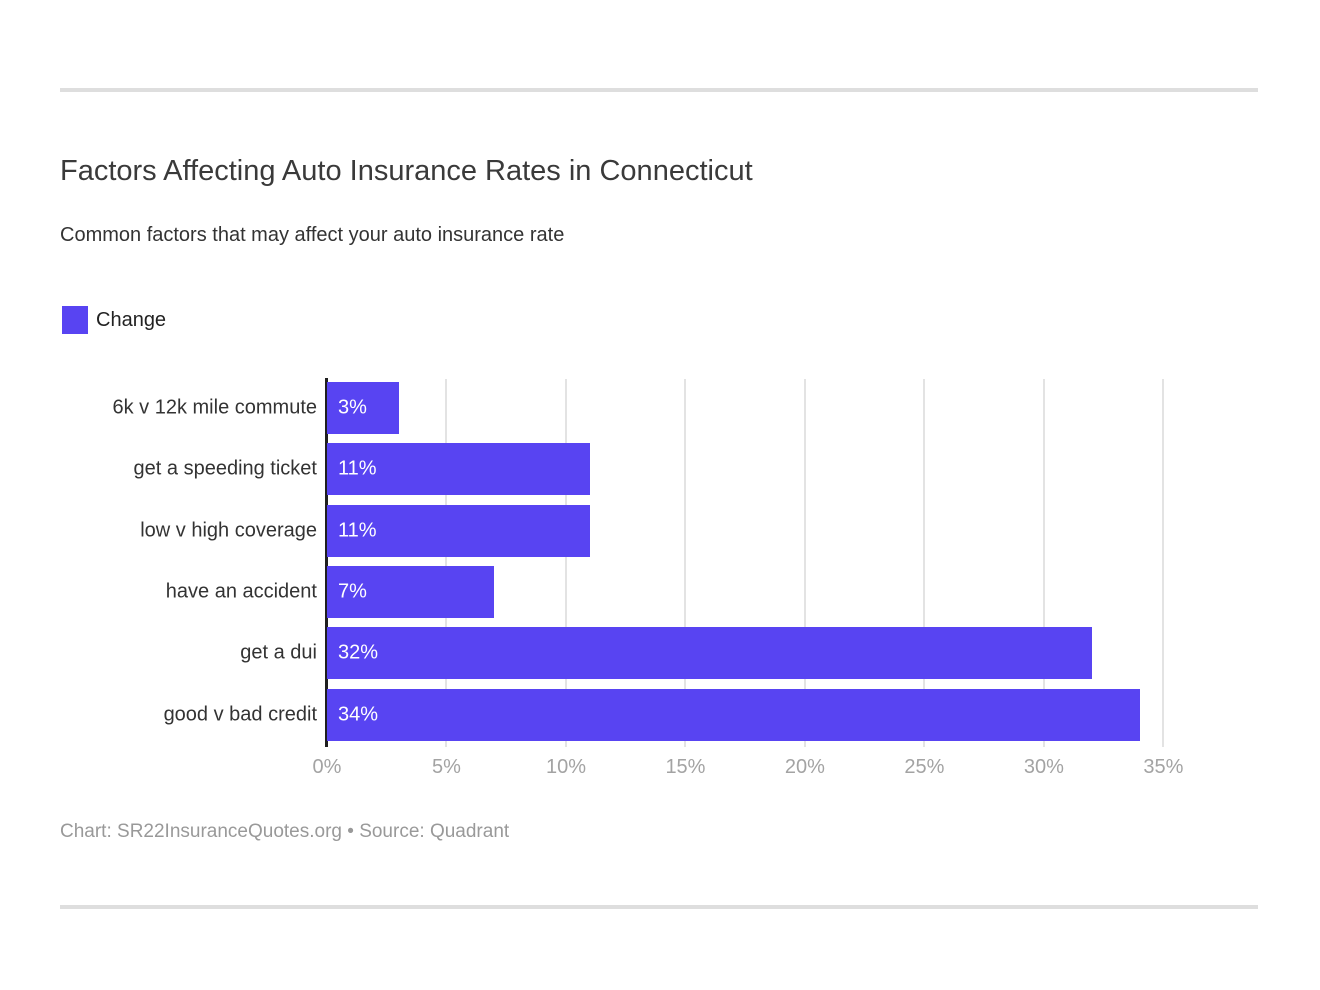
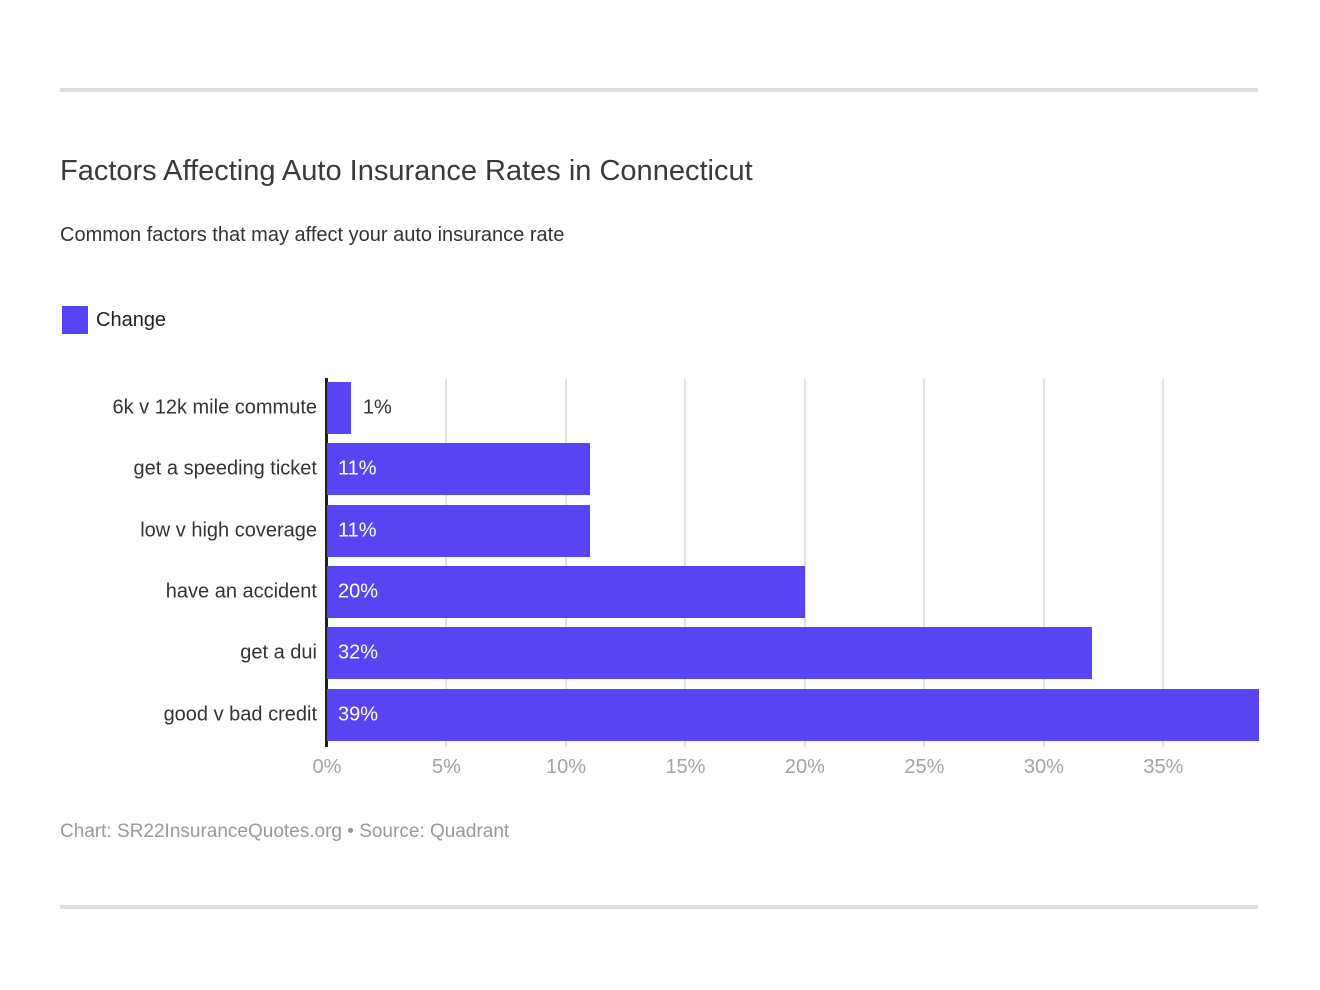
6k v 12k mile commute: 3% -> 1%
have an accident: 7% -> 20%
good v bad credit: 34% -> 39%
